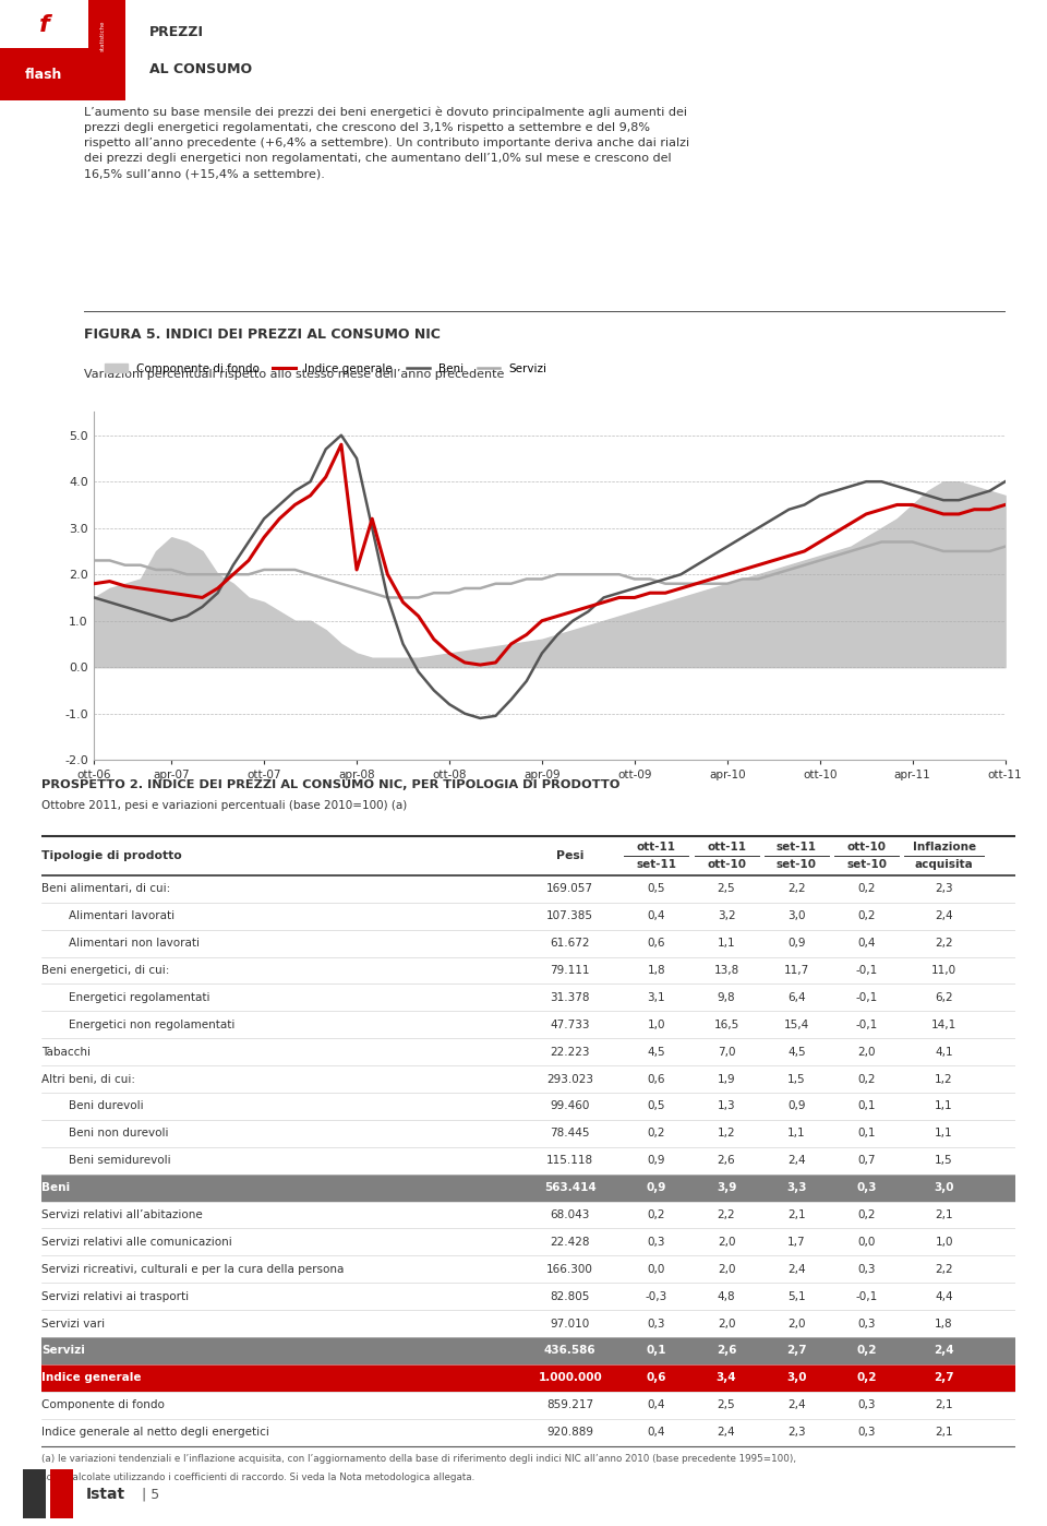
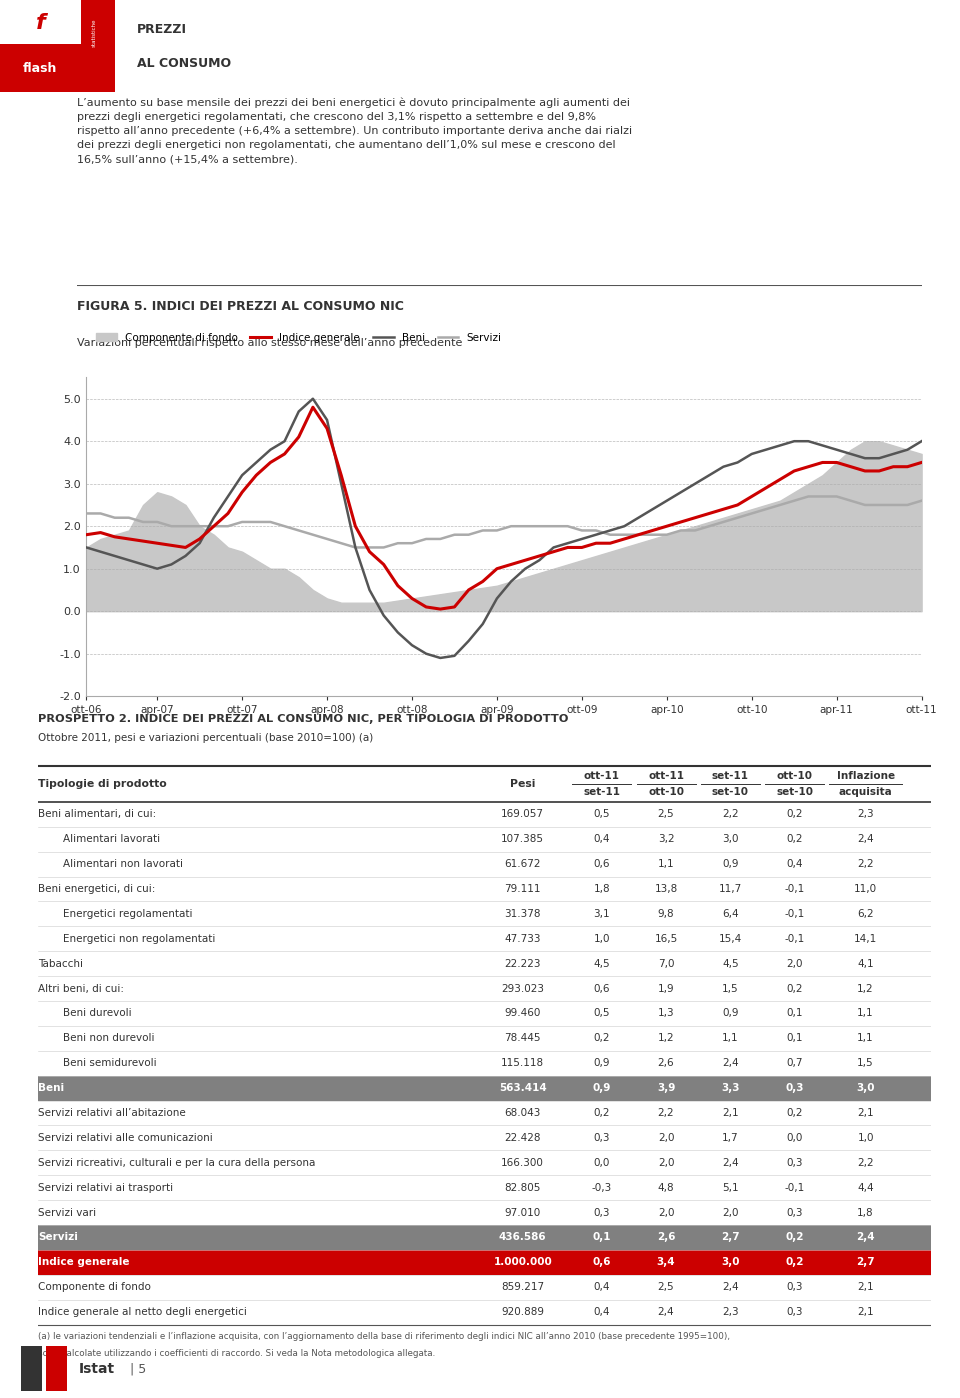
Indice generale/apr-08: 2.10 -> 4.30
